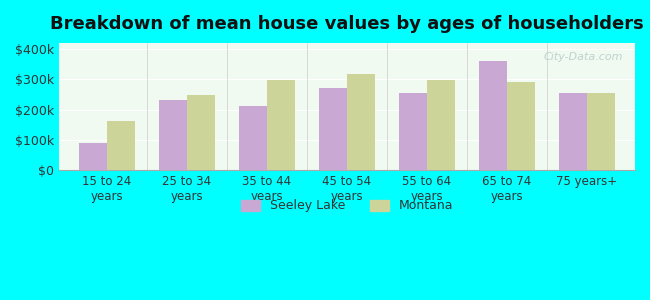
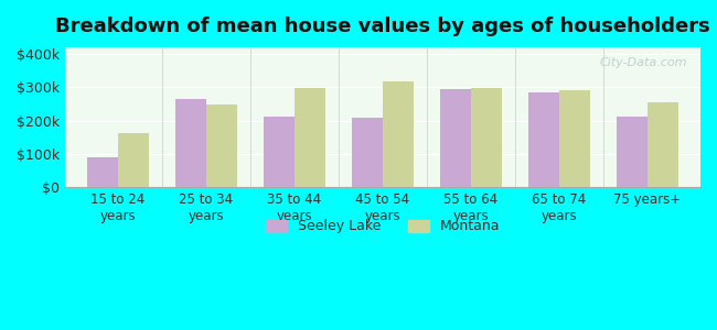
Seeley Lake/25 to 34 years: $230k -> $265k
Seeley Lake/45 to 54 years: $270k -> $210k
Seeley Lake/55 to 64 years: $255k -> $295k
Seeley Lake/65 to 74 years: $360k -> $285k
Seeley Lake/75 years+: $255k -> $212k
